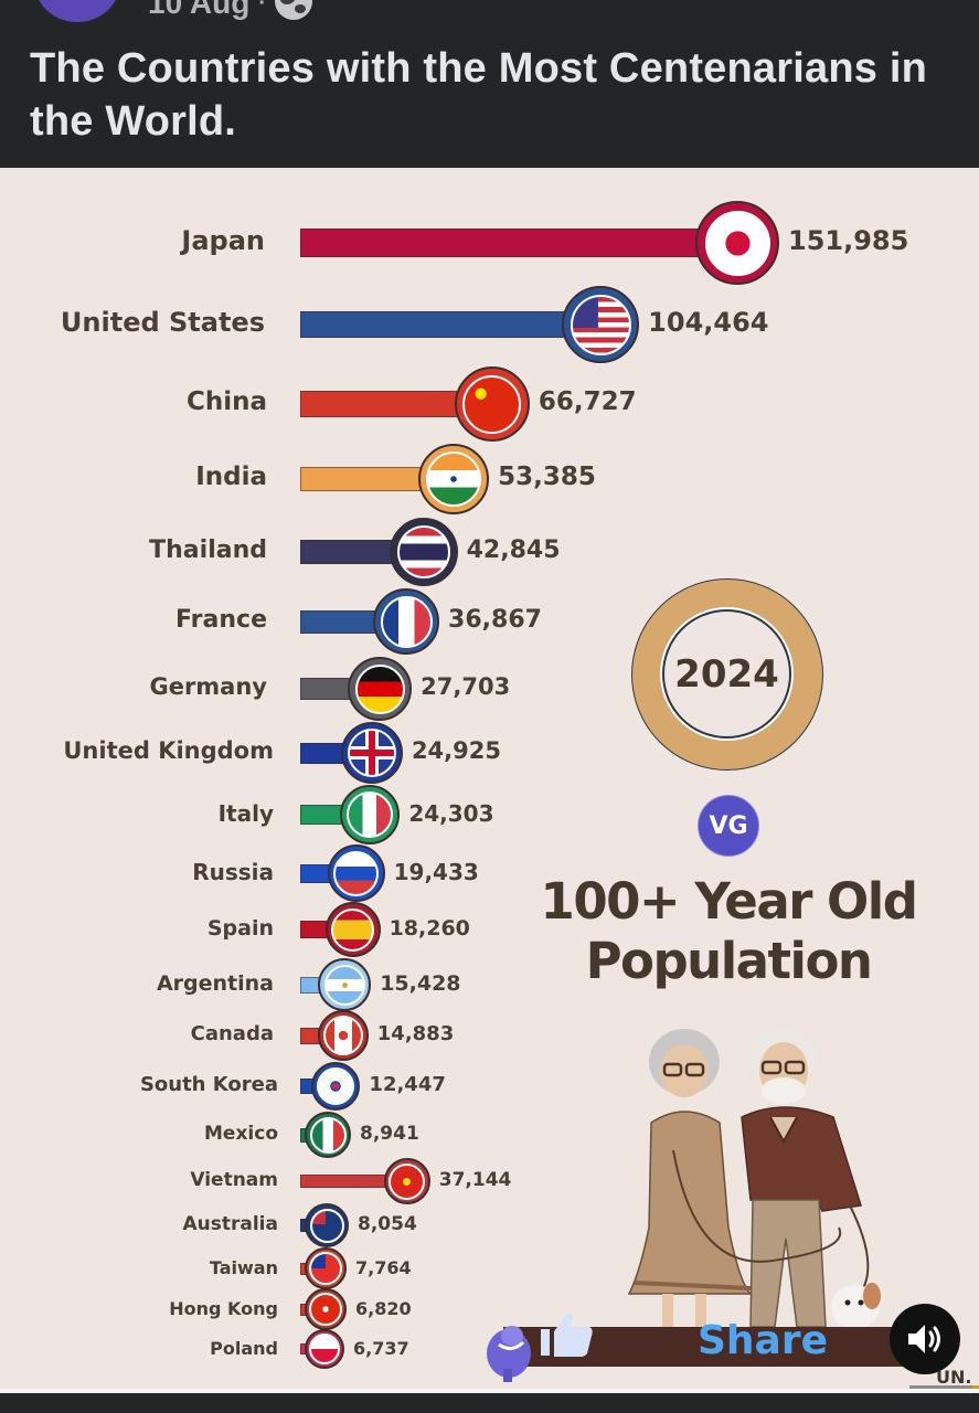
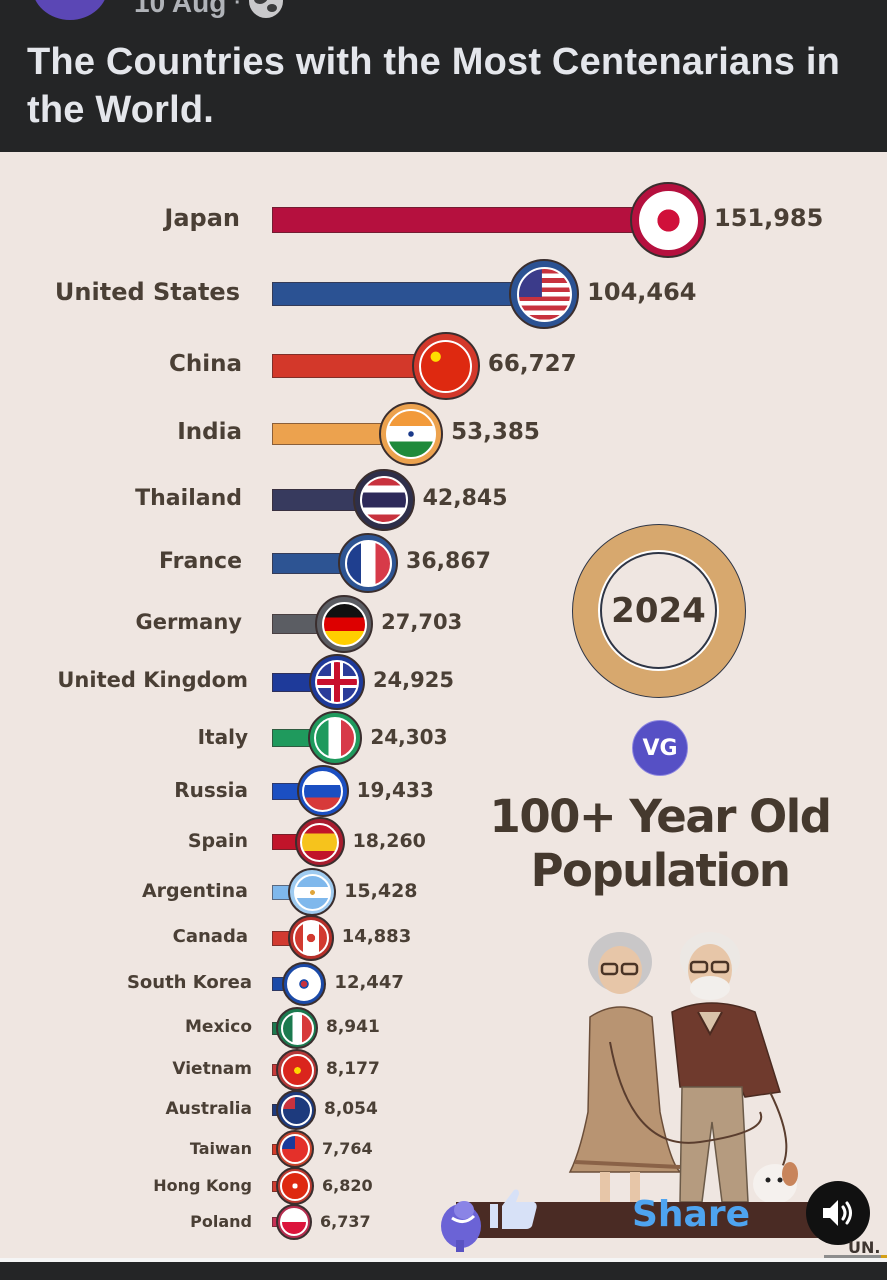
Vietnam: 37,144 -> 8,177
